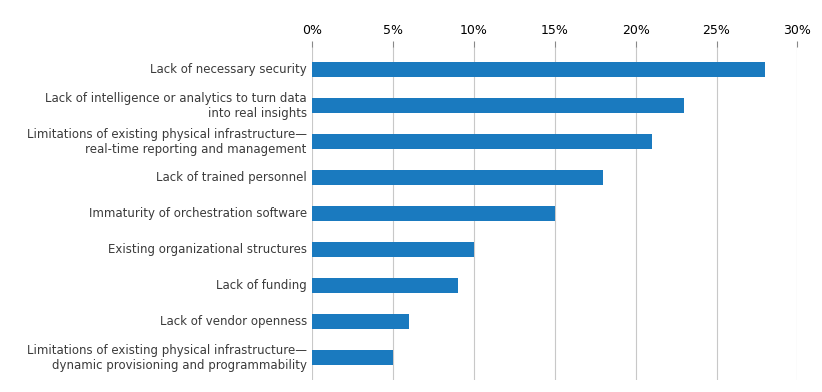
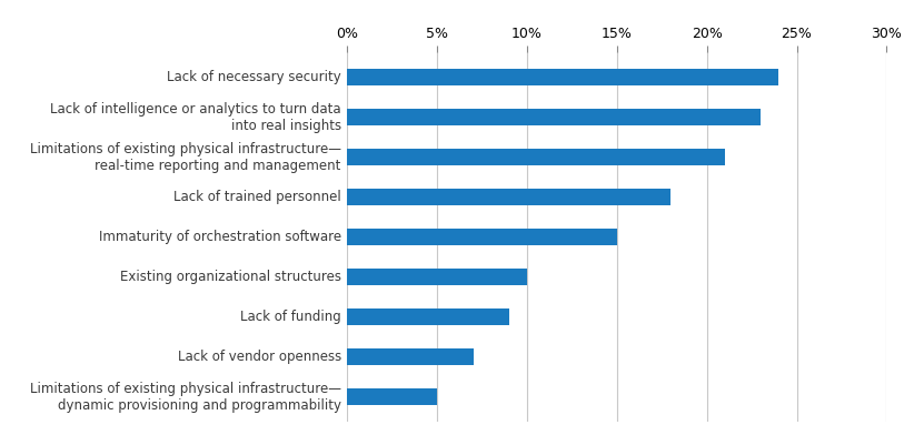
Lack of necessary security: 28% -> 24%
Lack of vendor openness: 6% -> 7%
